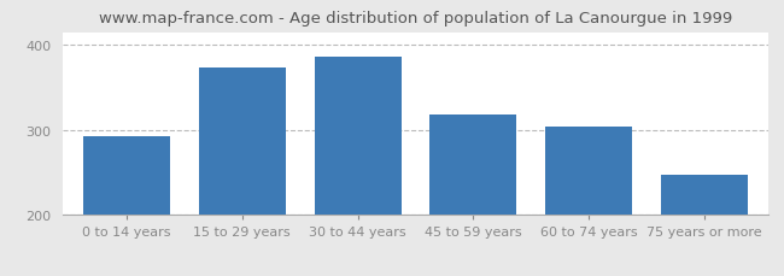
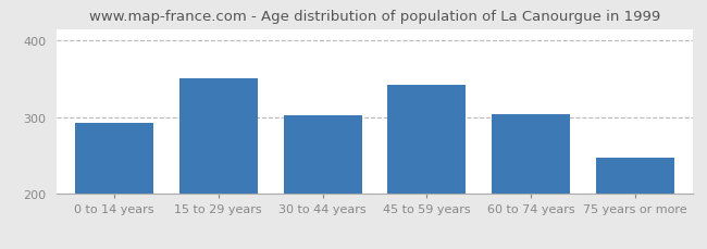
15 to 29 years: 374 -> 350
30 to 44 years: 386 -> 302
45 to 59 years: 318 -> 342
